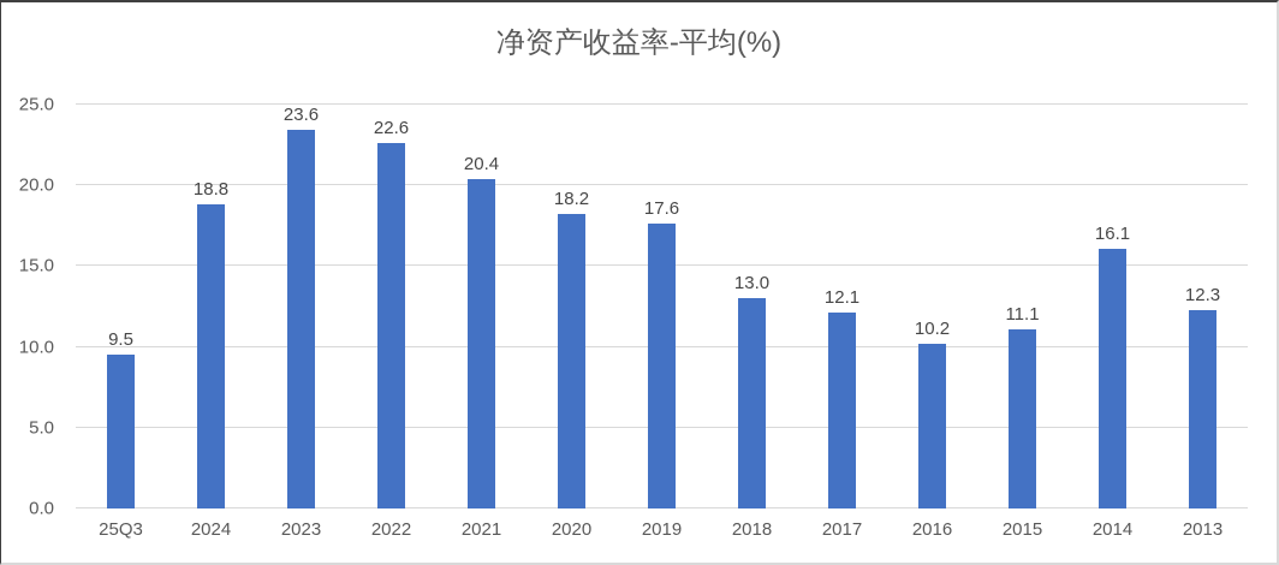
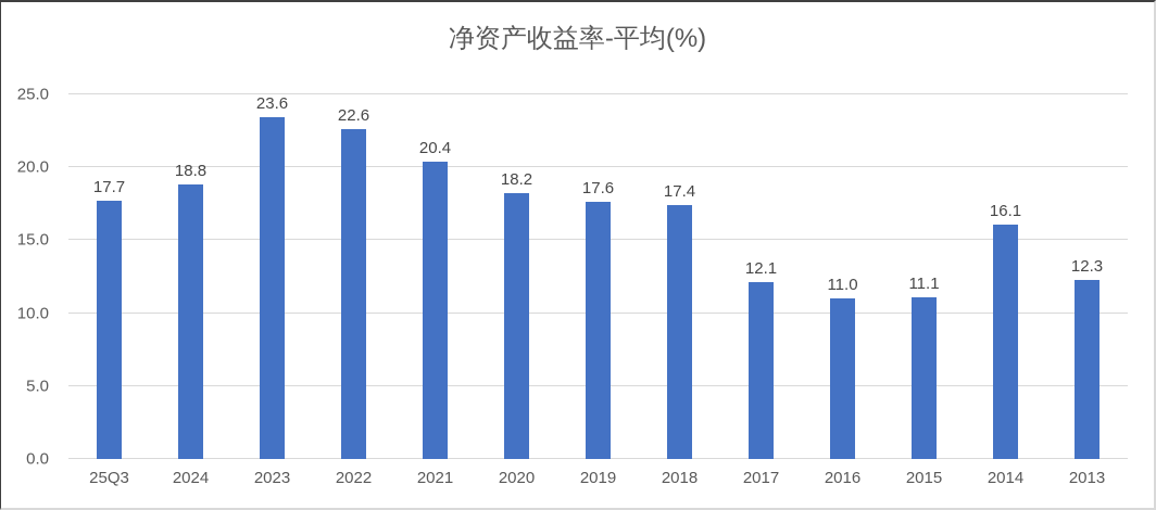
25Q3: 9.5 -> 17.7
2018: 13.0 -> 17.4
2016: 10.2 -> 11.0
